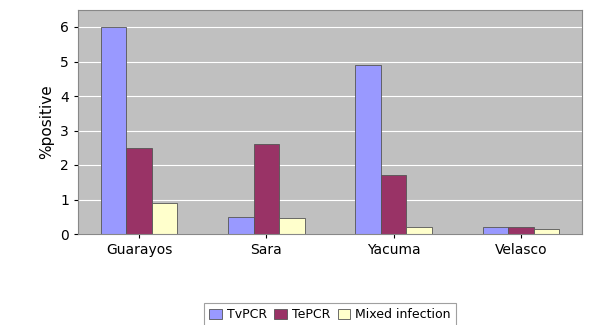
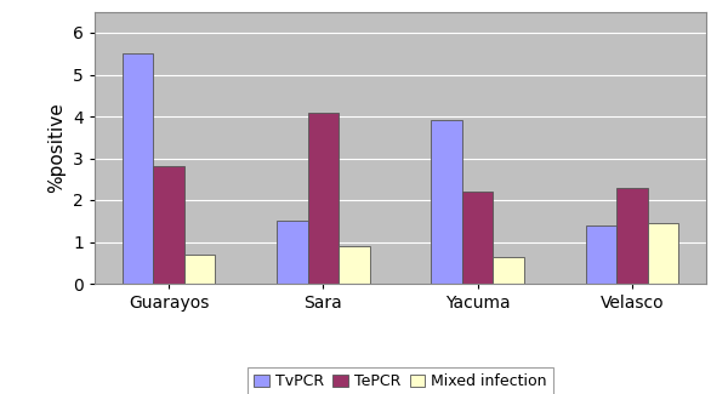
TvPCR/Guarayos: 6.0 -> 5.5
TePCR/Guarayos: 2.5 -> 2.8
Mixed infection/Guarayos: 0.90 -> 0.70
TvPCR/Sara: 0.5 -> 1.5
TePCR/Sara: 2.6 -> 4.1
Mixed infection/Sara: 0.45 -> 0.90
TvPCR/Yacuma: 4.9 -> 3.9
TePCR/Yacuma: 1.7 -> 2.2
Mixed infection/Yacuma: 0.20 -> 0.65
TvPCR/Velasco: 0.2 -> 1.4
TePCR/Velasco: 0.2 -> 2.3
Mixed infection/Velasco: 0.15 -> 1.45
